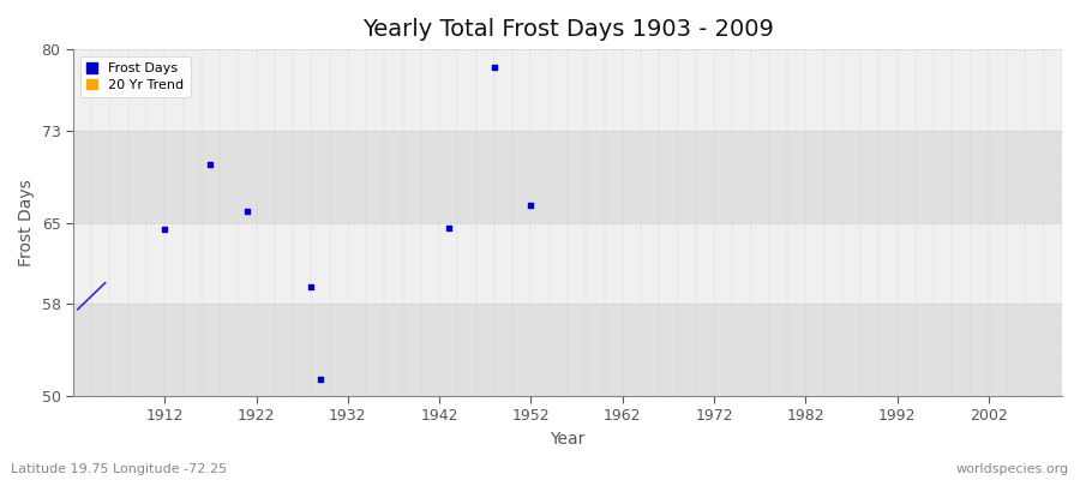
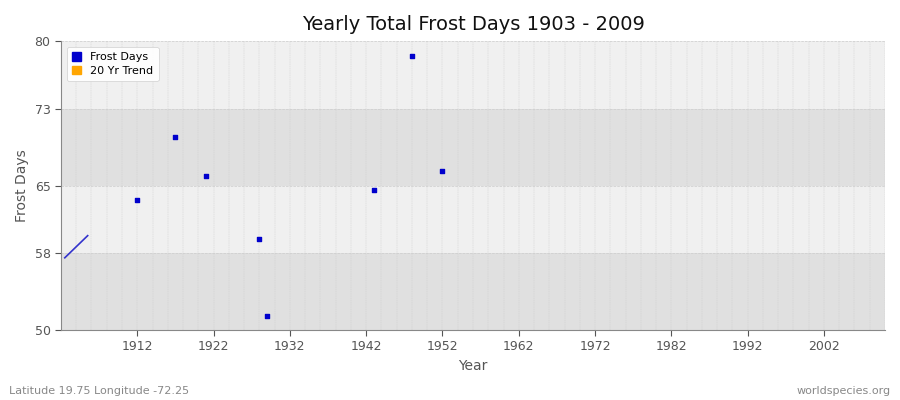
1912: 64.4 -> 63.5
